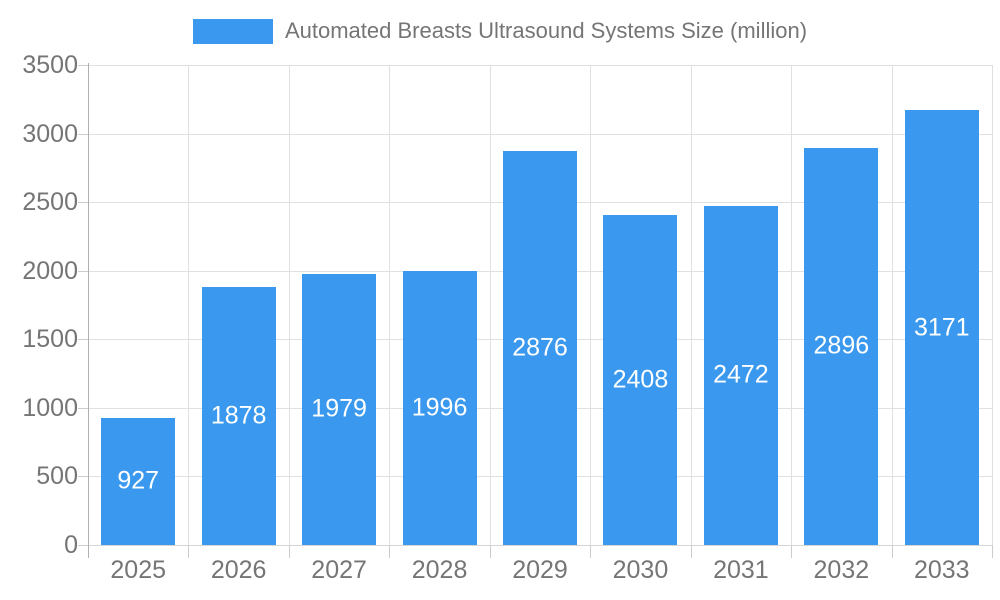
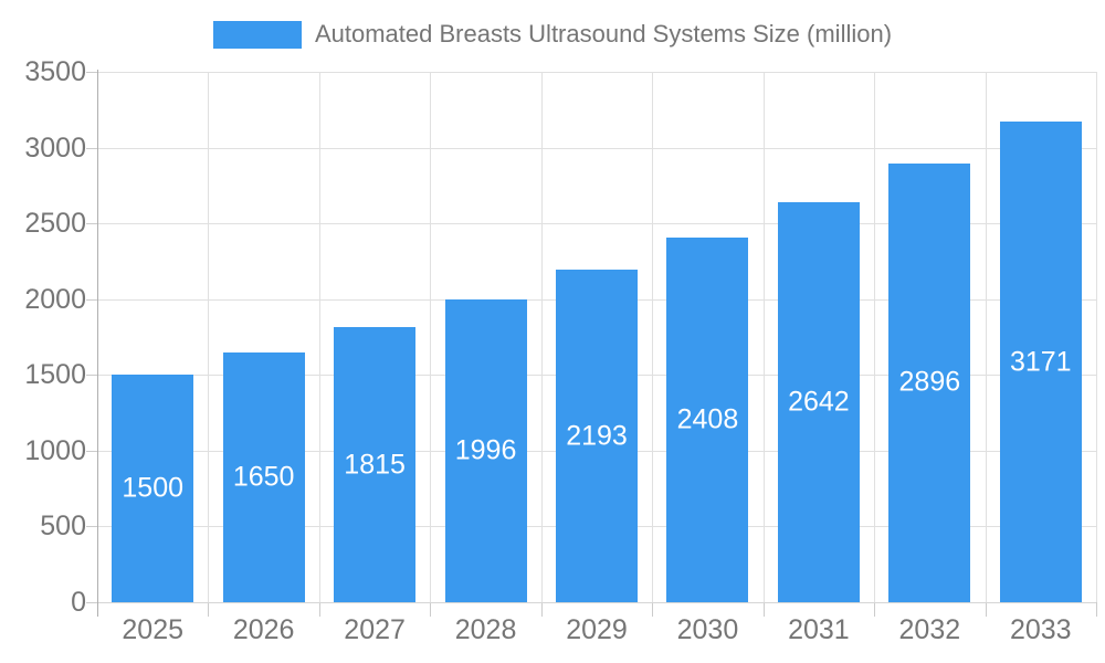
2025: 927 -> 1500
2026: 1878 -> 1650
2027: 1979 -> 1815
2029: 2876 -> 2193
2031: 2472 -> 2642
